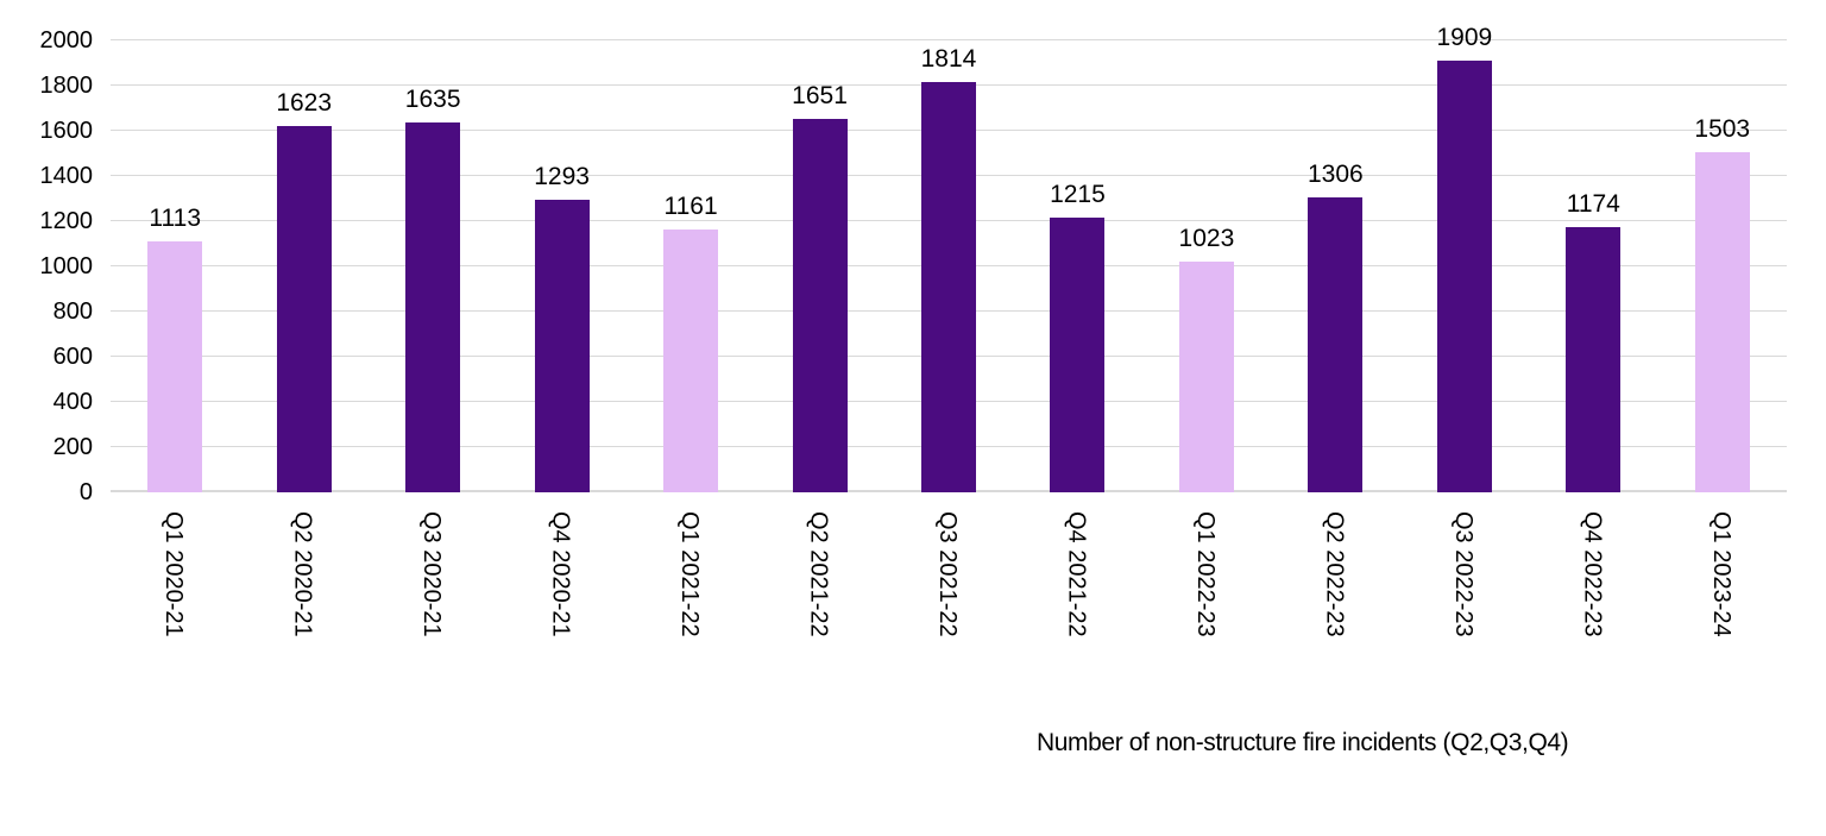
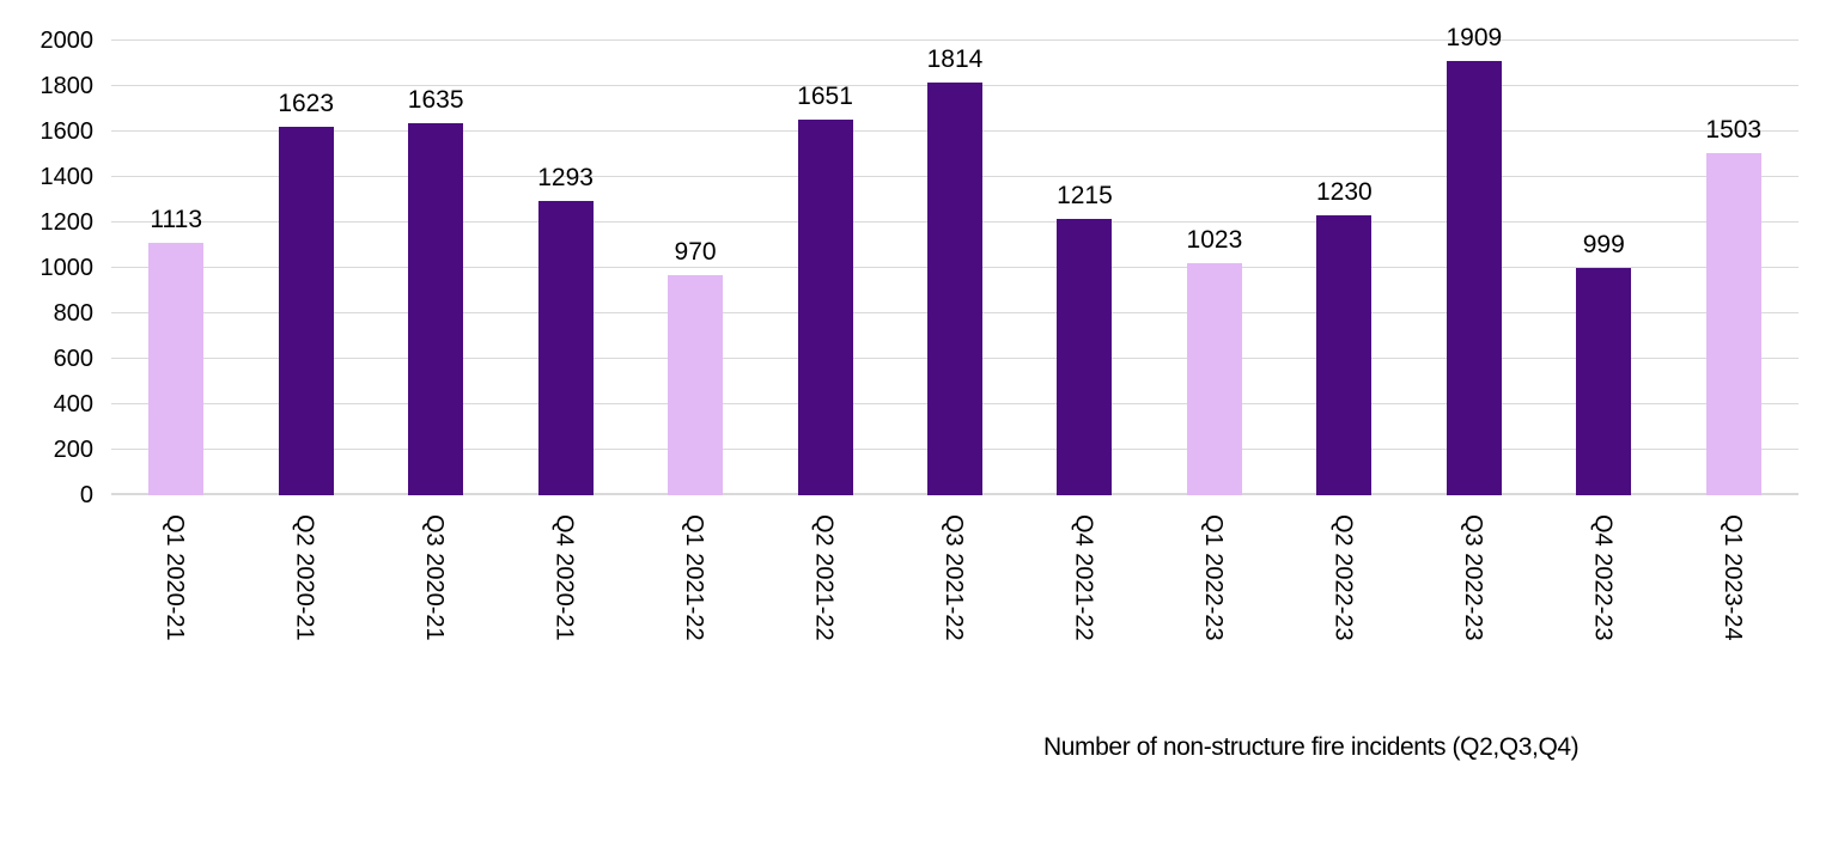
Q1 2021-22: 1161 -> 970
Q2 2022-23: 1306 -> 1230
Q4 2022-23: 1174 -> 999
